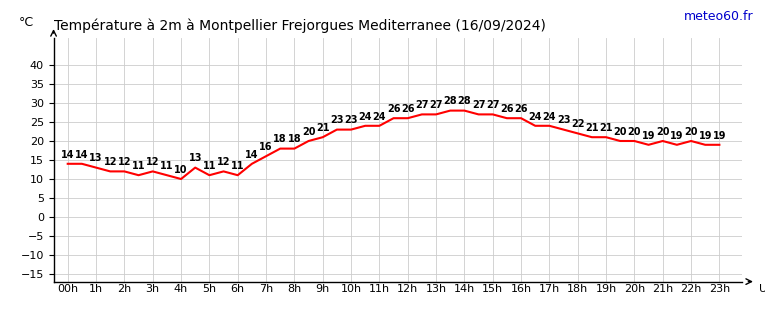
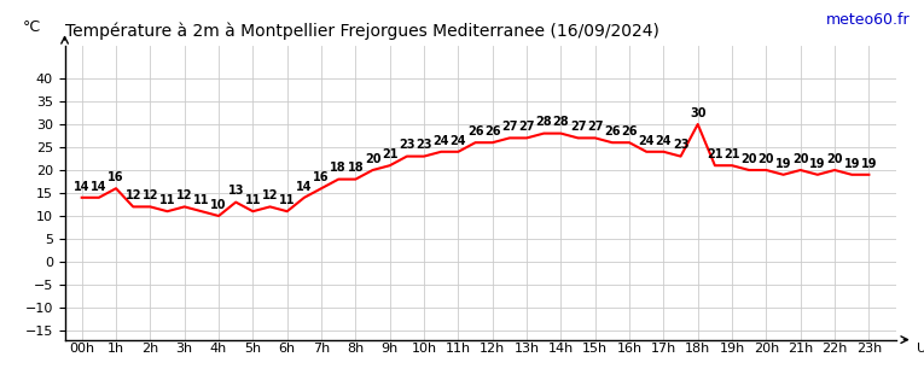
1h: 13 -> 16
18h: 22 -> 30
